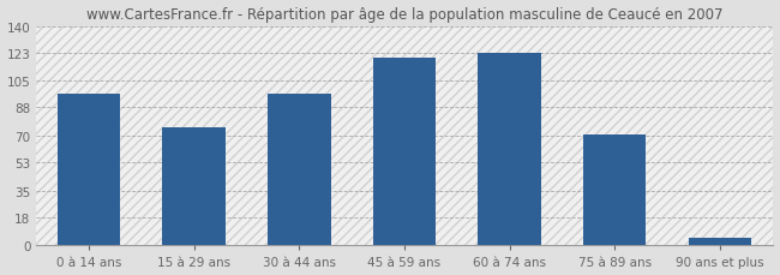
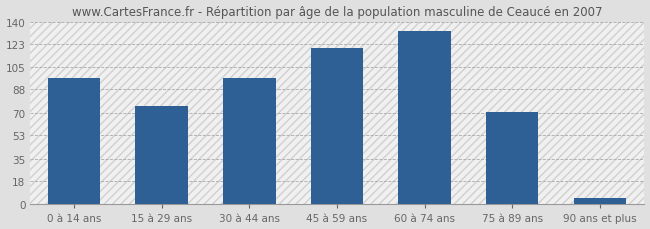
60 à 74 ans: 123 -> 133
